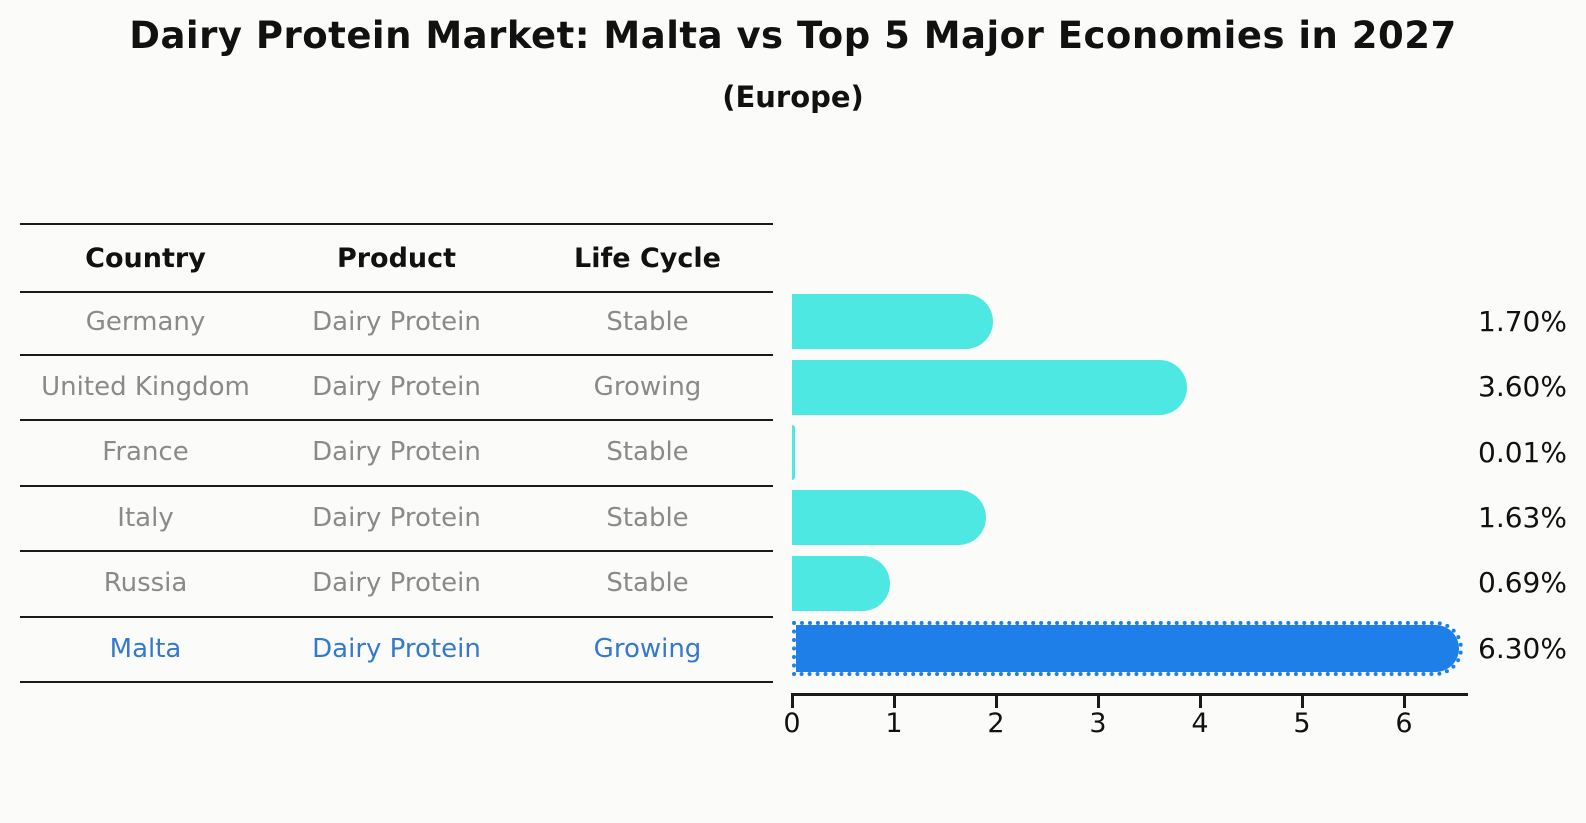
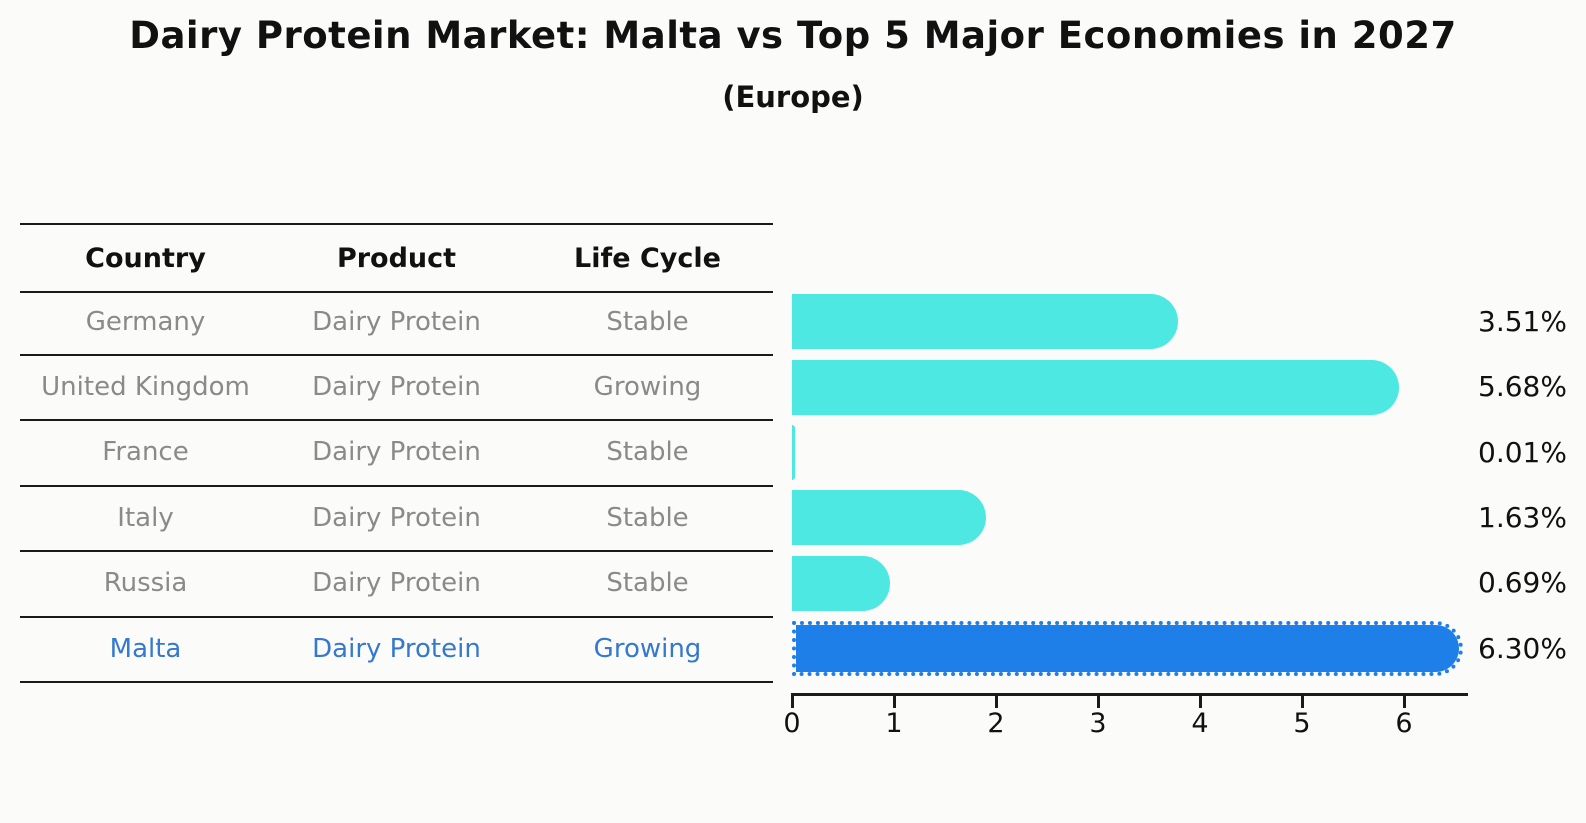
Germany: 1.70% -> 3.51%
United Kingdom: 3.60% -> 5.68%
